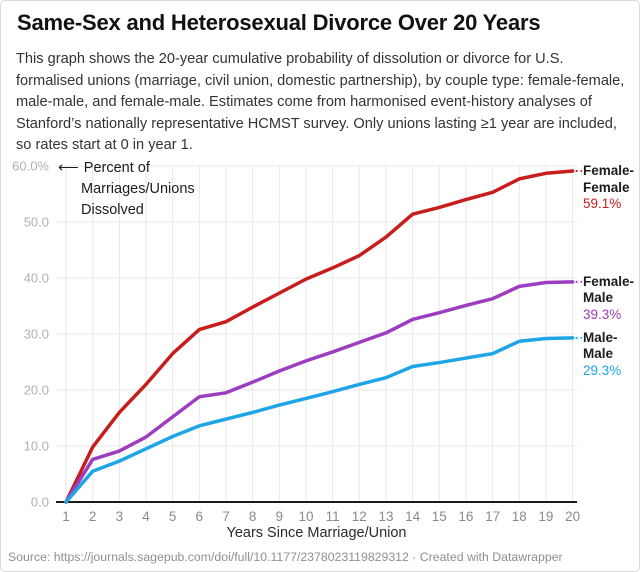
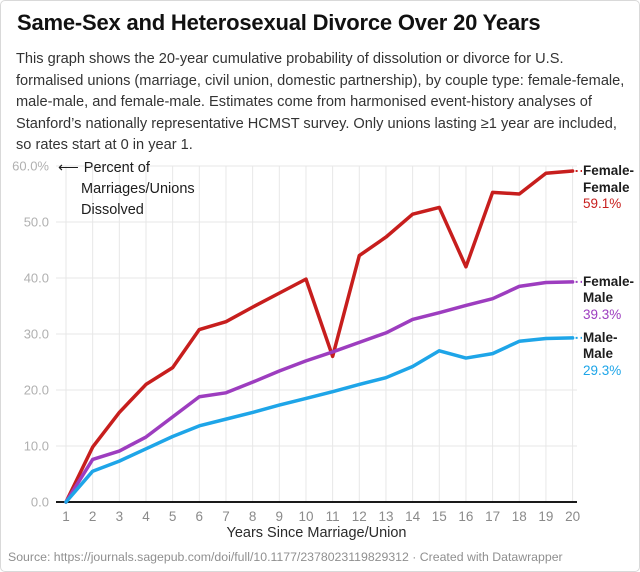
Female-Female/5: 26% -> 24%
Female-Female/11: 42% -> 26%
Male-Male/15: 25% -> 27%
Female-Female/16: 54% -> 42%
Female-Female/18: 58% -> 55%
